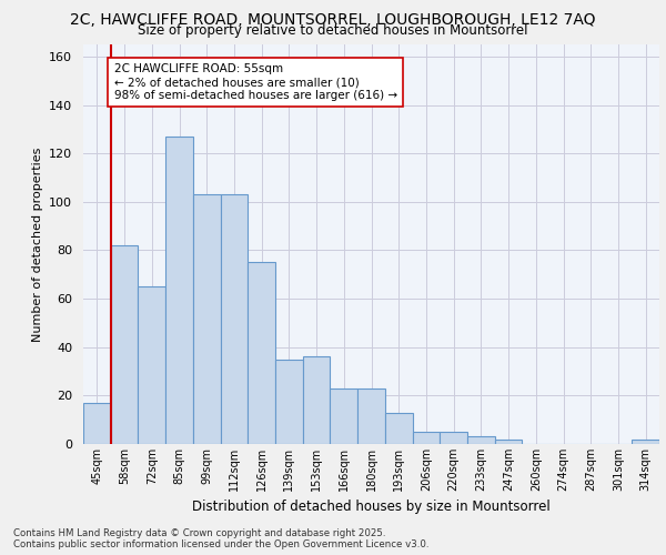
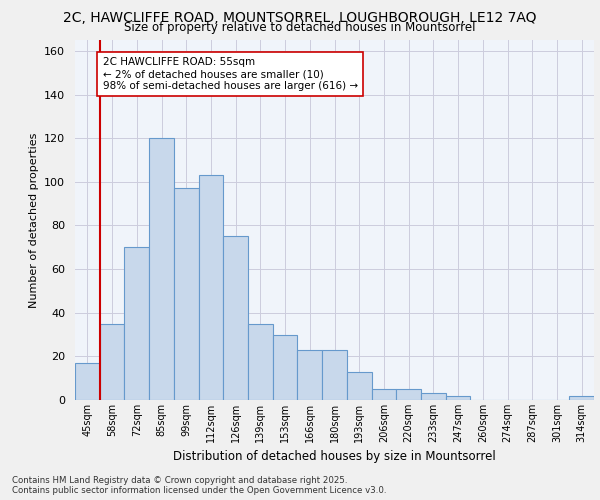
58sqm: 82 -> 35
72sqm: 65 -> 70
85sqm: 127 -> 120
99sqm: 103 -> 97
153sqm: 36 -> 30
